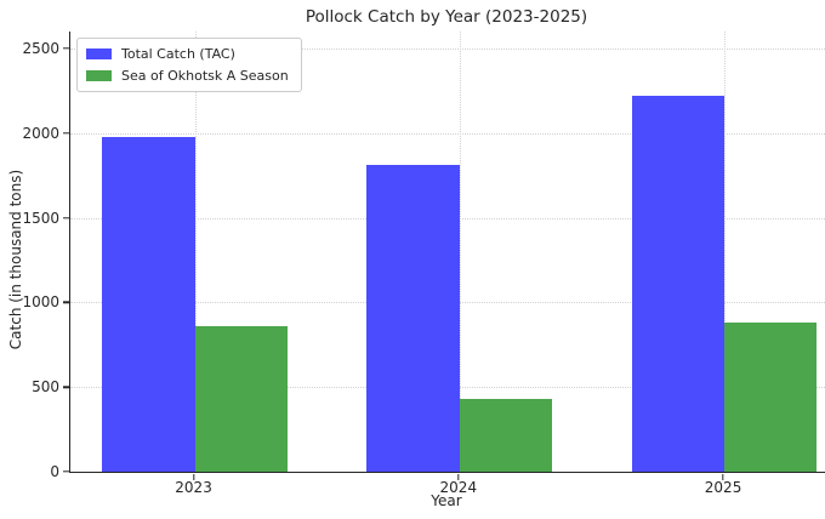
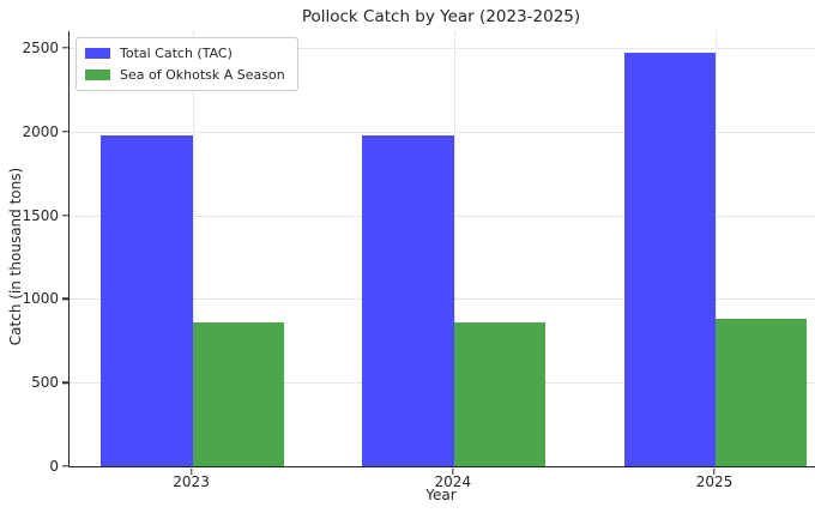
Total Catch (TAC)/2024: 1810 -> 1980
Sea of Okhotsk A Season/2024: 430 -> 860
Total Catch (TAC)/2025: 2220 -> 2470
